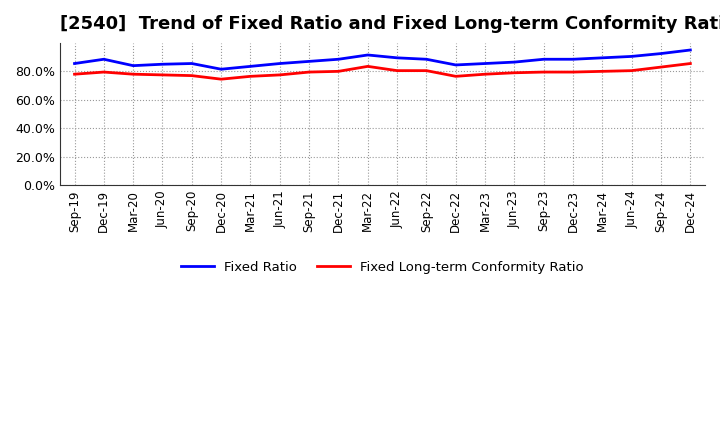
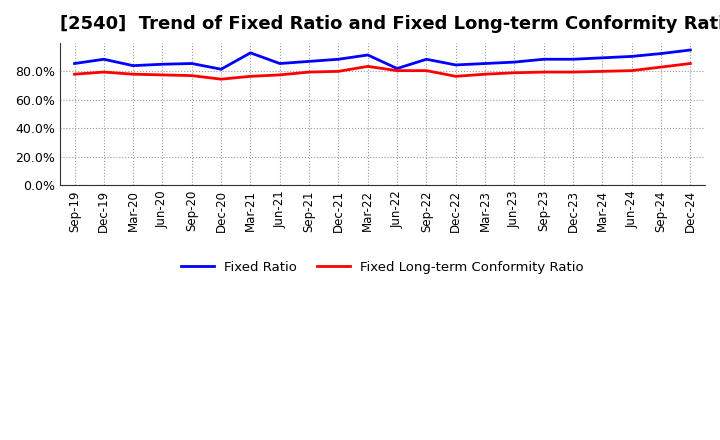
Fixed Ratio/Mar-21: 84% -> 93%
Fixed Ratio/Jun-22: 90% -> 82%
